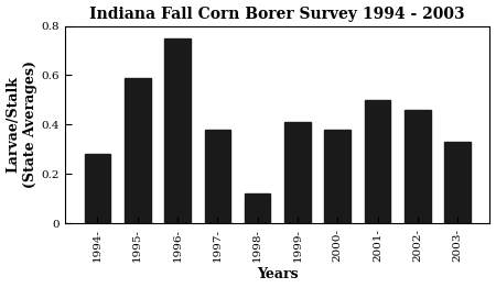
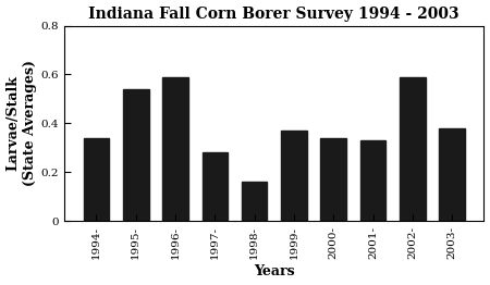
1994-: 0.28 -> 0.34
1995-: 0.59 -> 0.54
1996-: 0.75 -> 0.59
1997-: 0.38 -> 0.28
1998-: 0.12 -> 0.16
1999-: 0.41 -> 0.37
2000-: 0.38 -> 0.34
2001-: 0.50 -> 0.33
2002-: 0.46 -> 0.59
2003-: 0.33 -> 0.38
